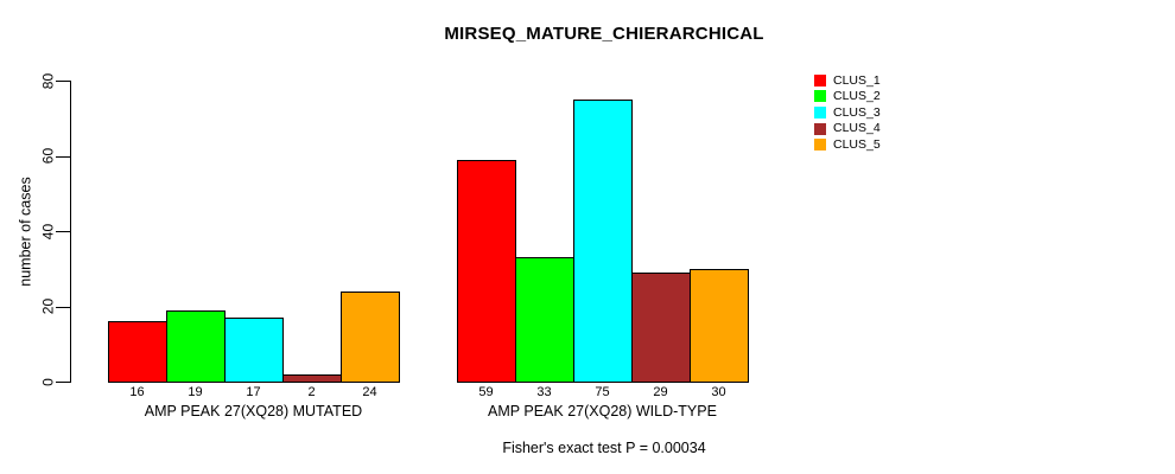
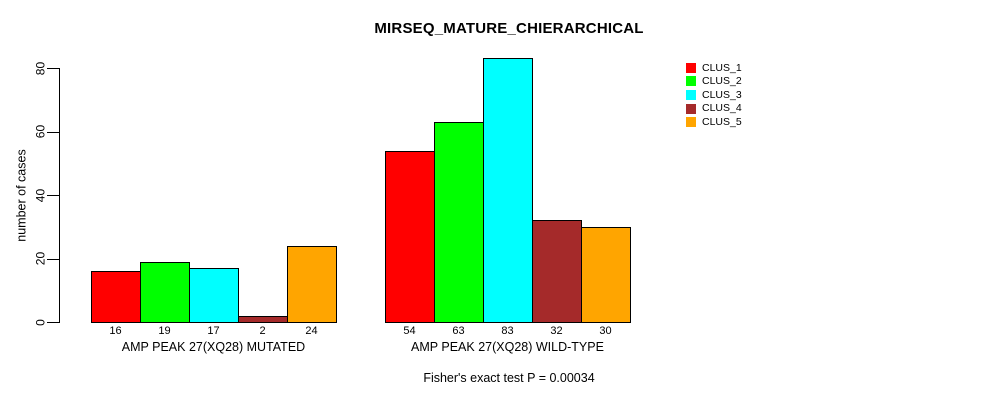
CLUS_1/AMP PEAK 27(XQ28) WILD-TYPE: 59 -> 54
CLUS_2/AMP PEAK 27(XQ28) WILD-TYPE: 33 -> 63
CLUS_3/AMP PEAK 27(XQ28) WILD-TYPE: 75 -> 83
CLUS_4/AMP PEAK 27(XQ28) WILD-TYPE: 29 -> 32
